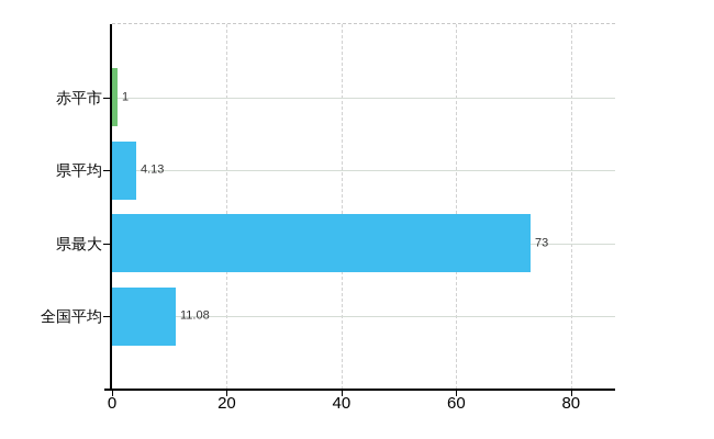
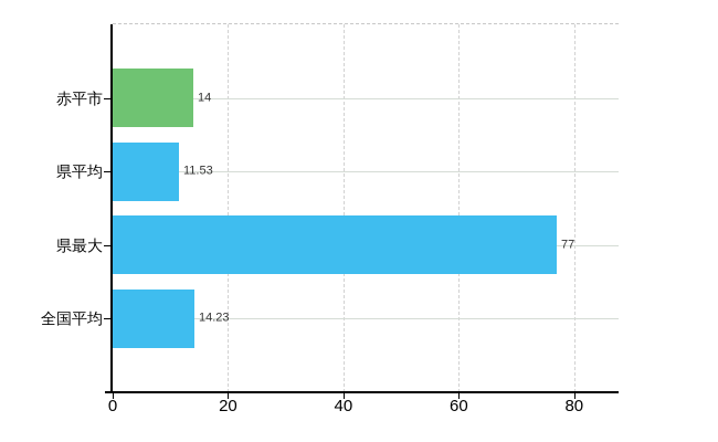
赤平市: 1 -> 14
県平均: 4.13 -> 11.53
県最大: 73 -> 77
全国平均: 11.08 -> 14.23
